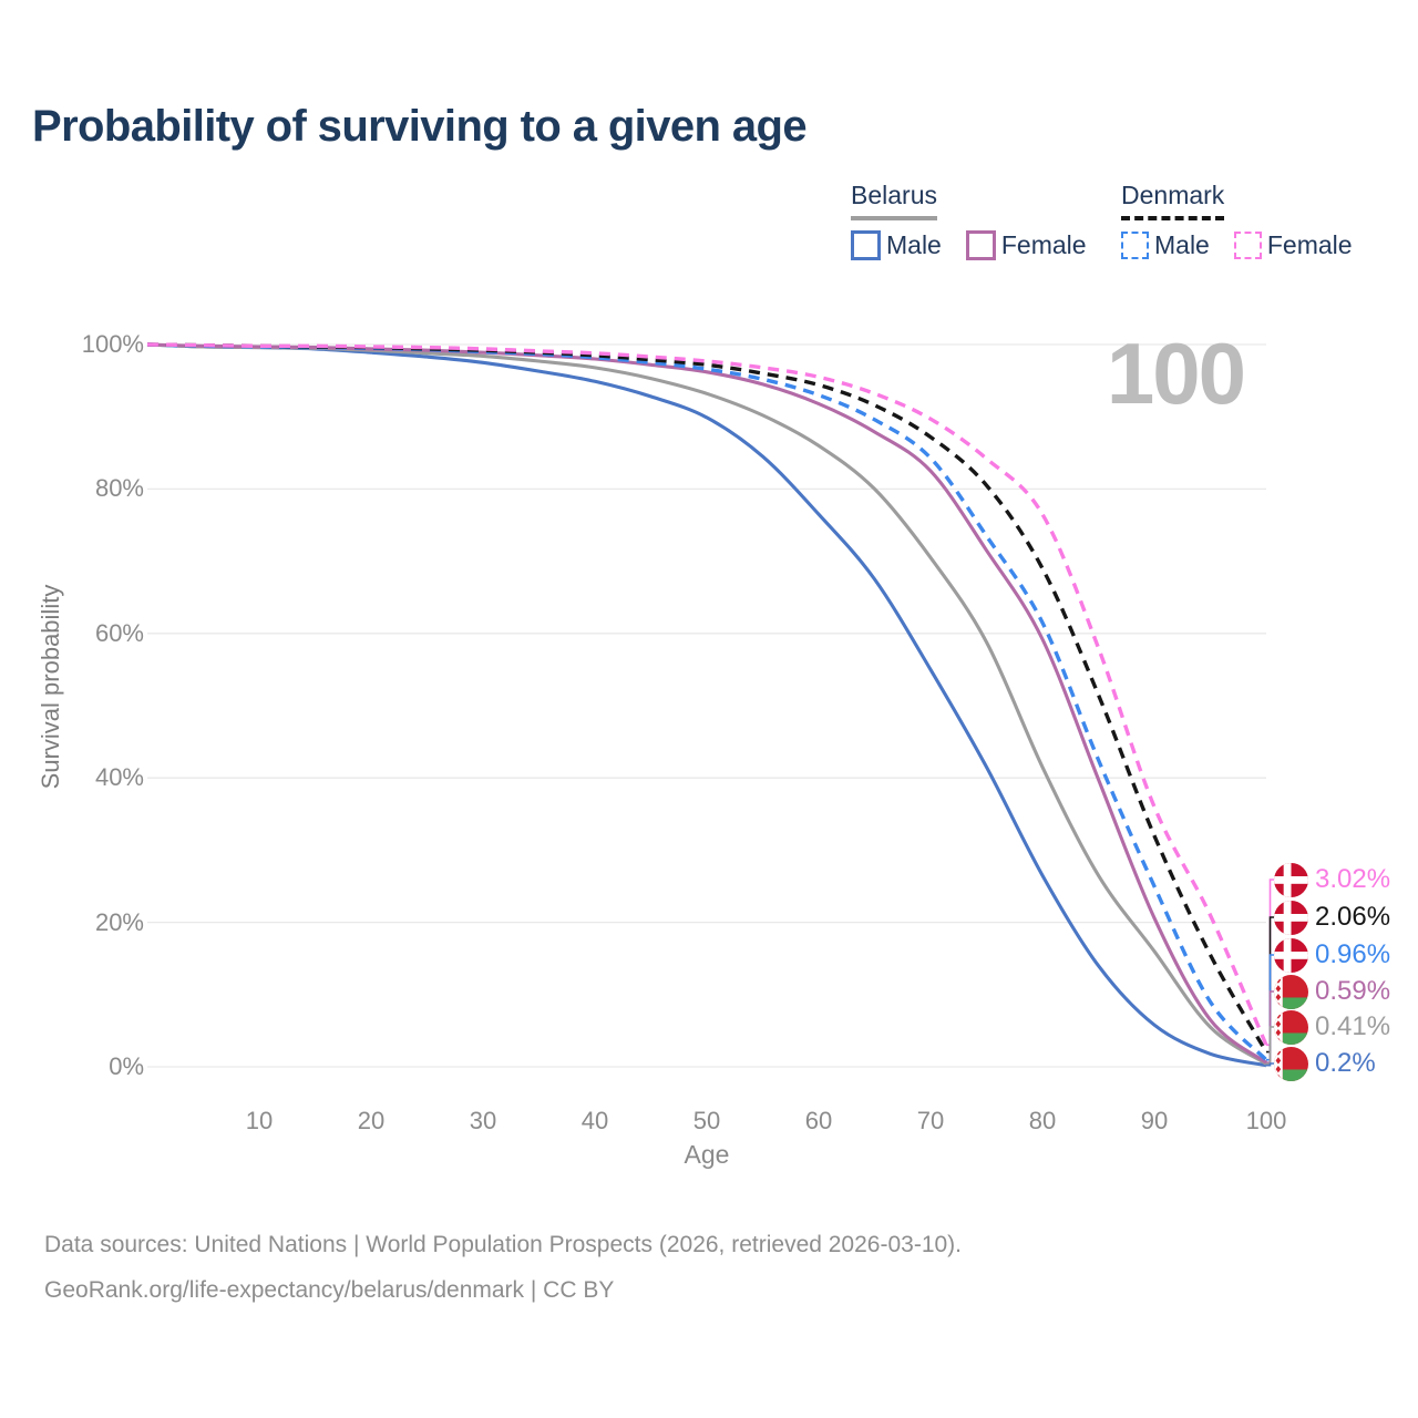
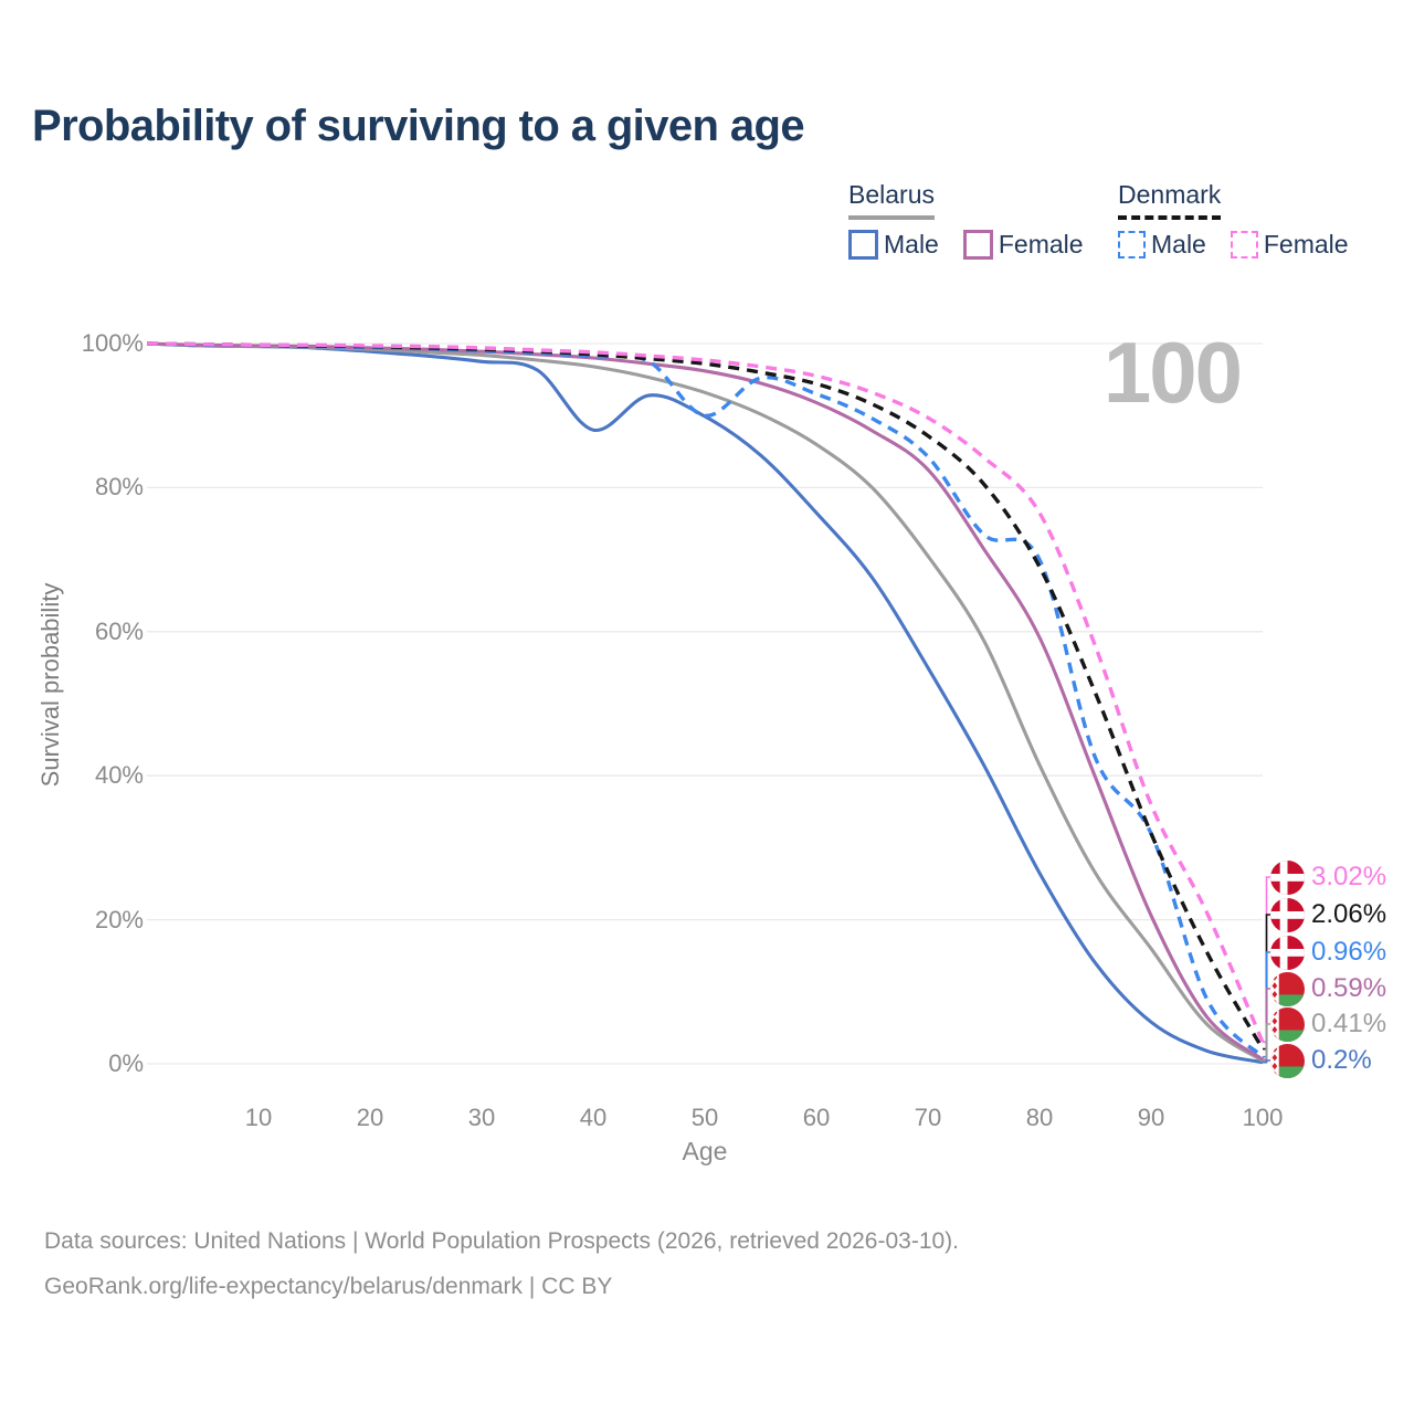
Belarus Male/40: 95% -> 88%
Denmark Male/50: 97% -> 90%
Denmark Male/80: 62% -> 70%
Denmark Male/90: 25% -> 32%
